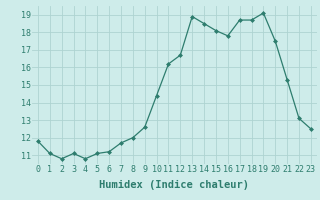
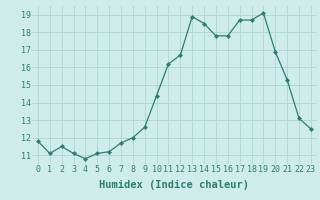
2: 10.8 -> 11.5
15: 18.1 -> 17.8
20: 17.5 -> 16.9
